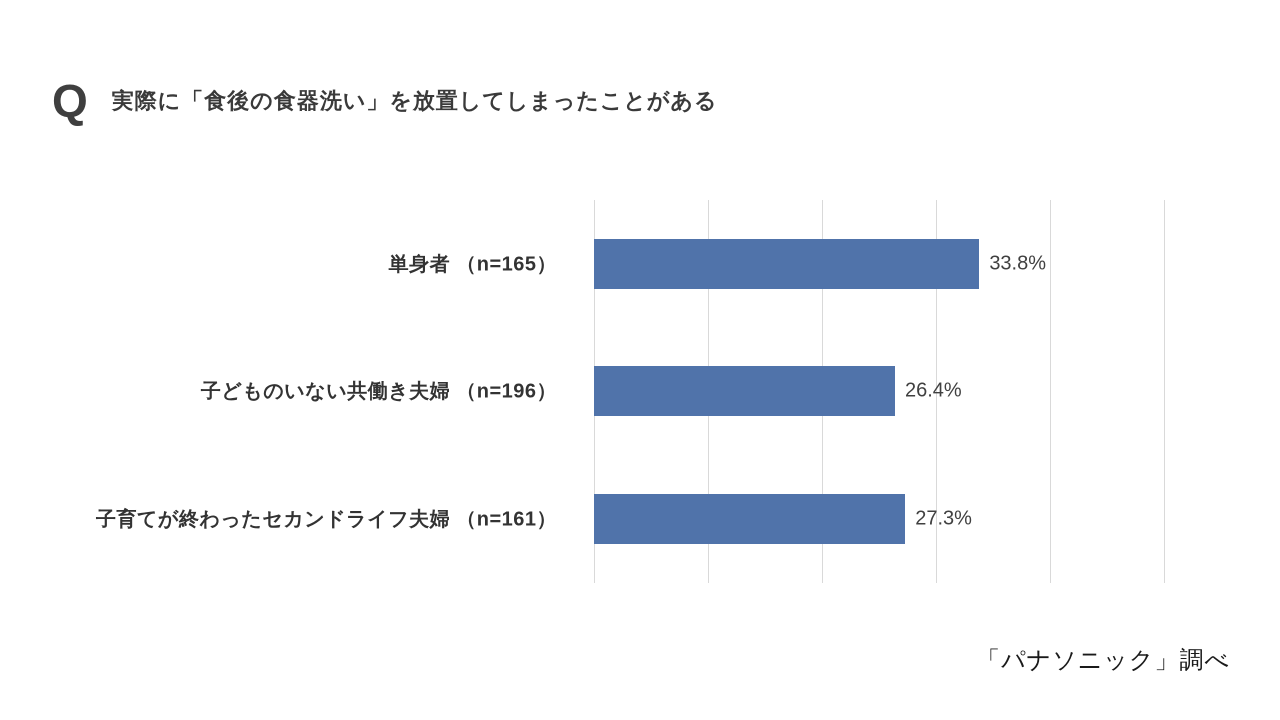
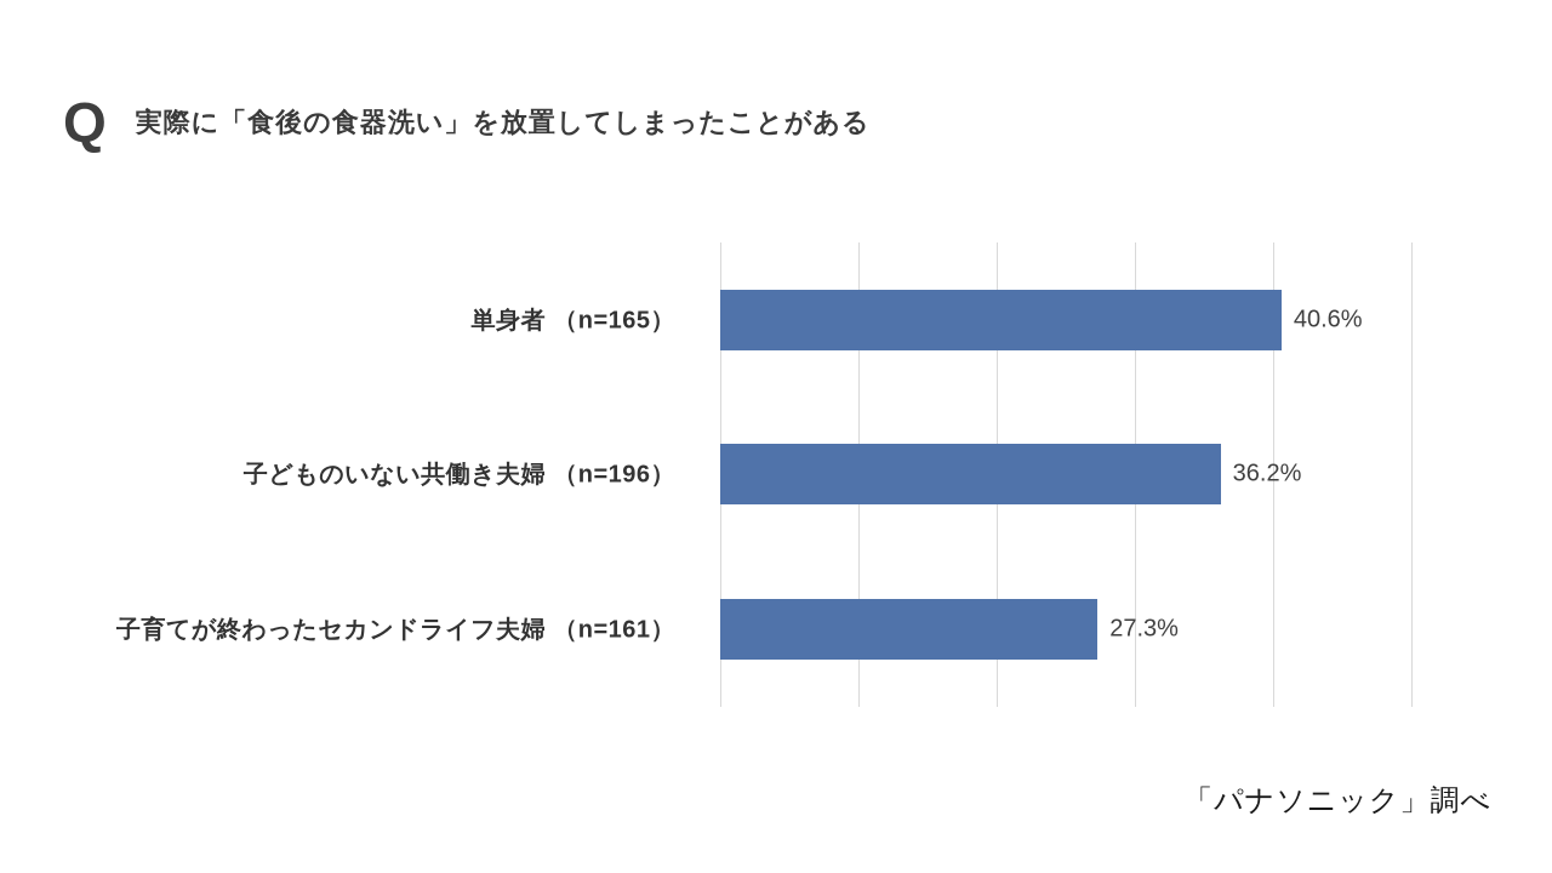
単身者 （n=165）: 33.8% -> 40.6%
子どものいない共働き夫婦 （n=196）: 26.4% -> 36.2%
